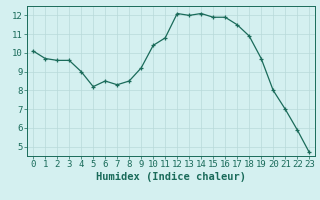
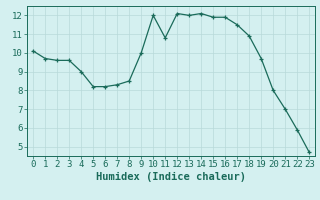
6: 8.5 -> 8.2
9: 9.2 -> 10.0
10: 10.4 -> 12.0
